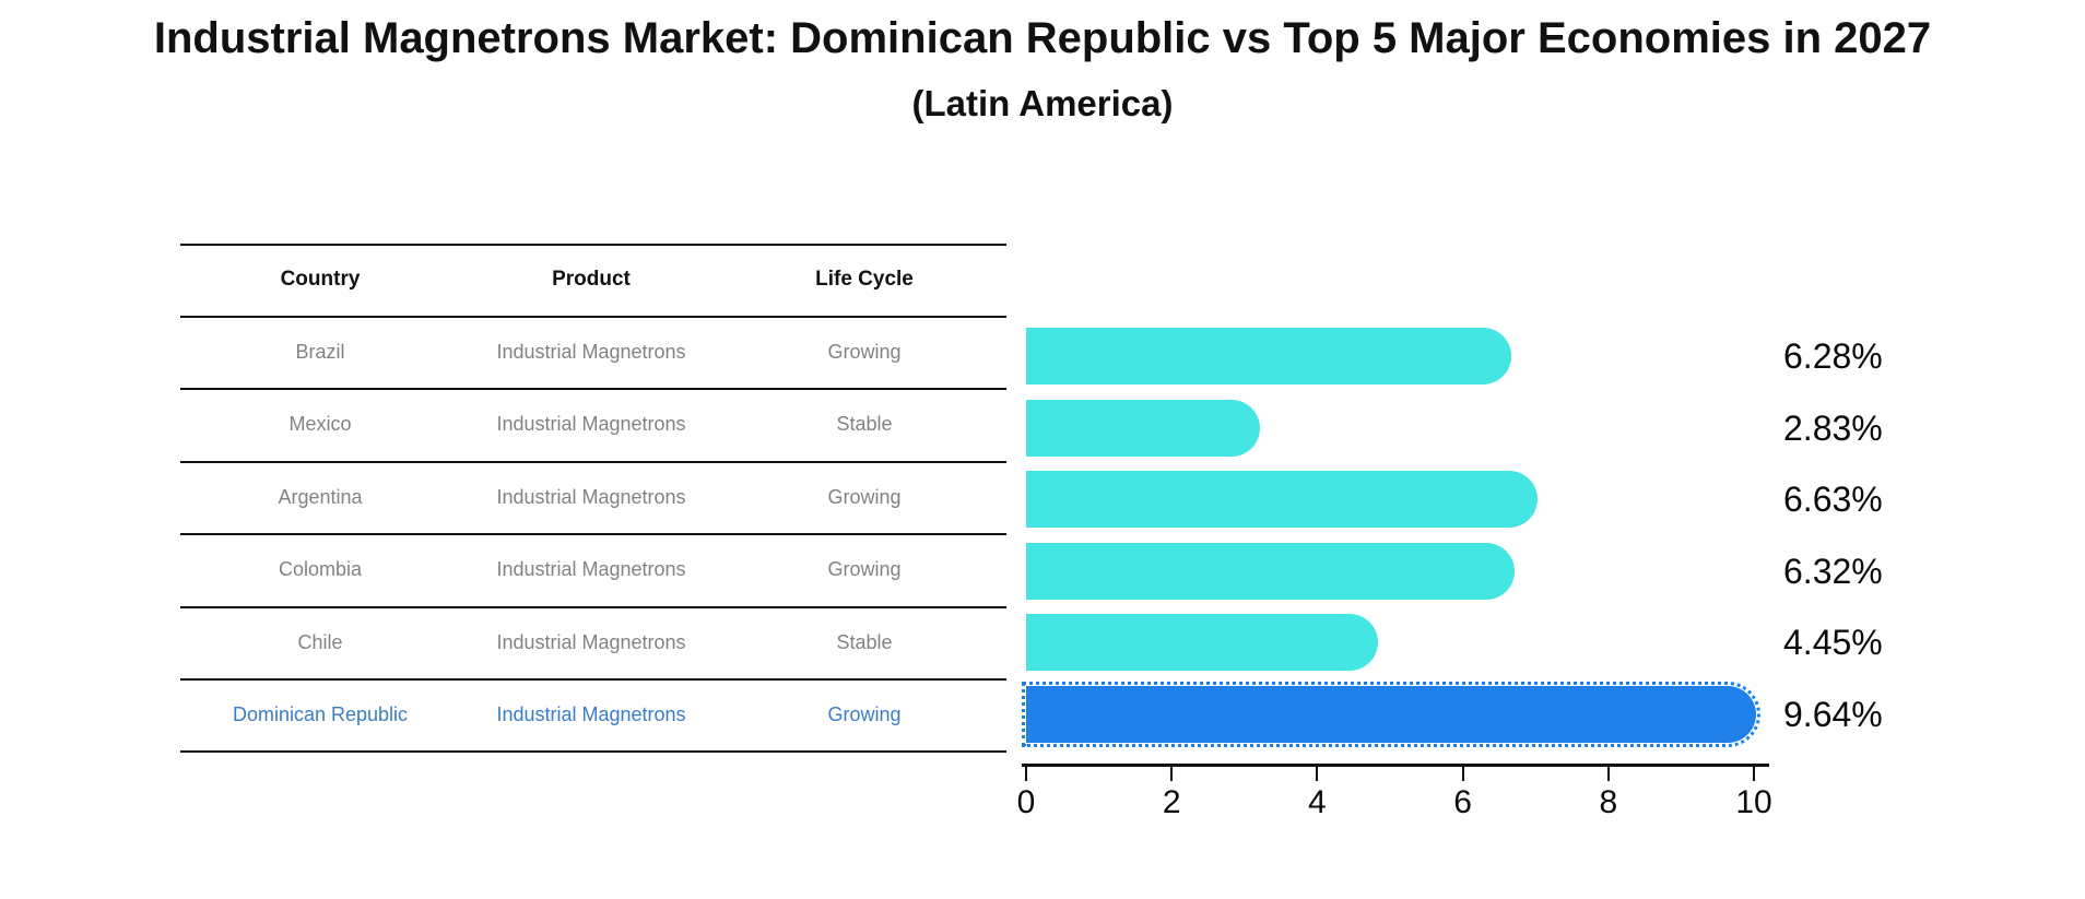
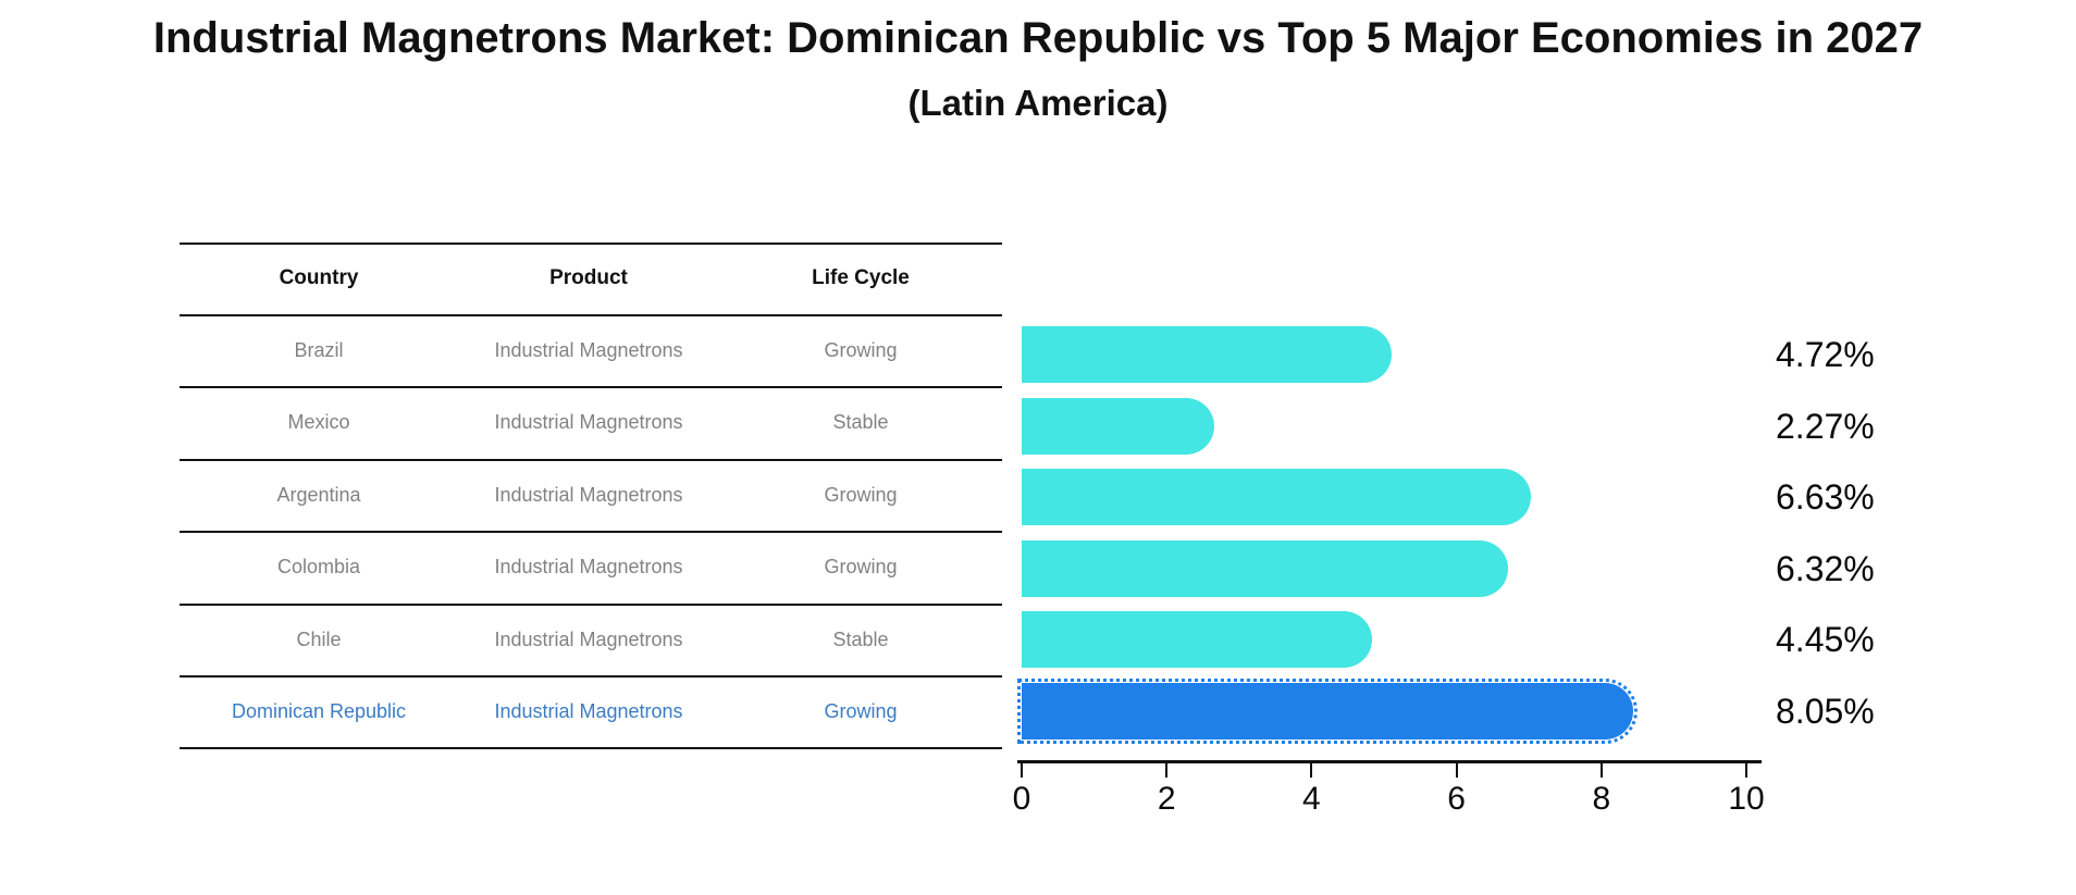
Brazil: 6.28% -> 4.72%
Mexico: 2.83% -> 2.27%
Dominican Republic: 9.64% -> 8.05%
